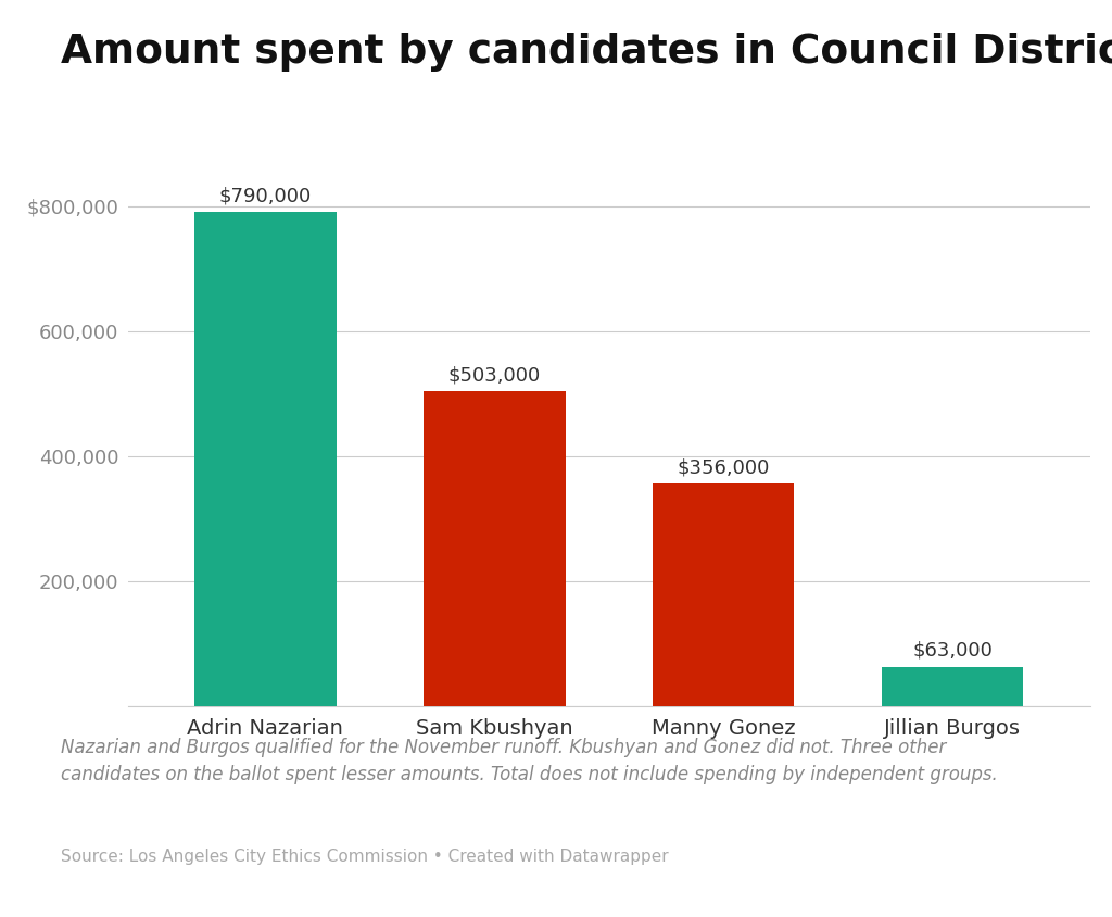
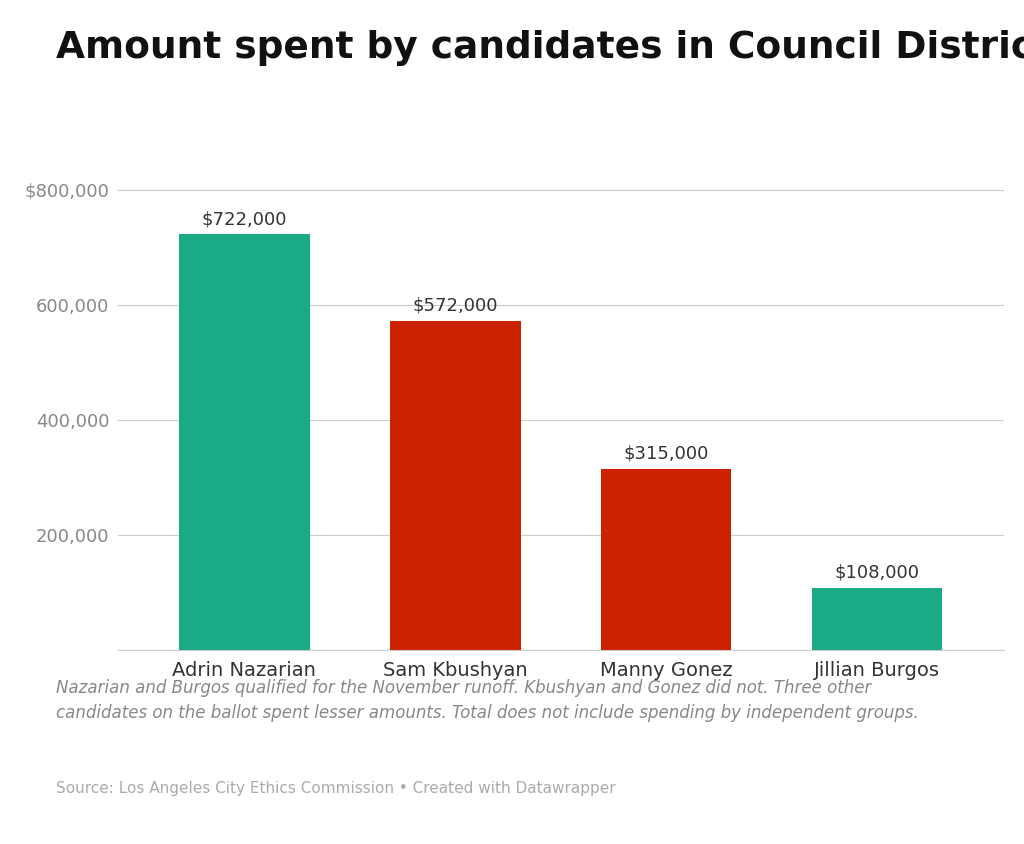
Adrin Nazarian: $790,000 -> $722,000
Sam Kbushyan: $503,000 -> $572,000
Manny Gonez: $356,000 -> $315,000
Jillian Burgos: $63,000 -> $108,000
